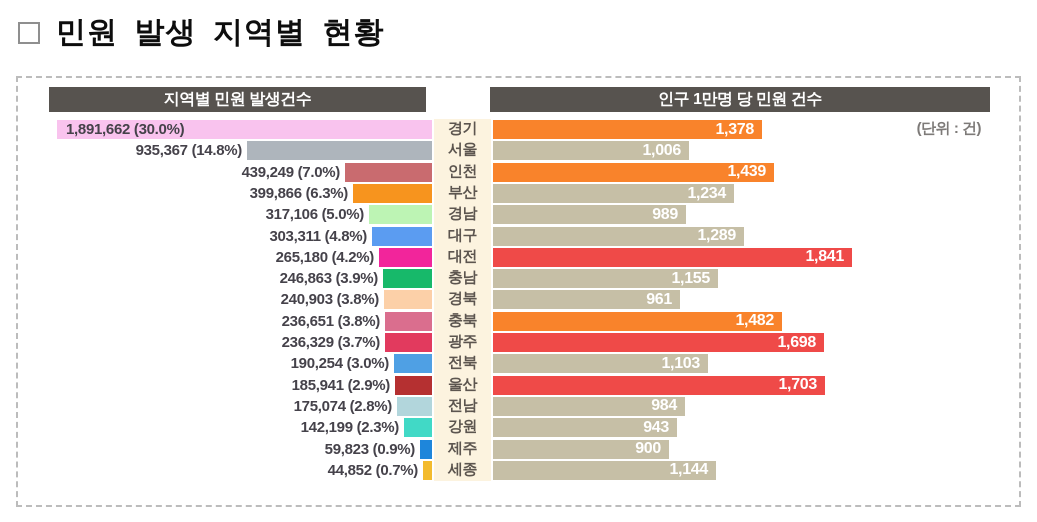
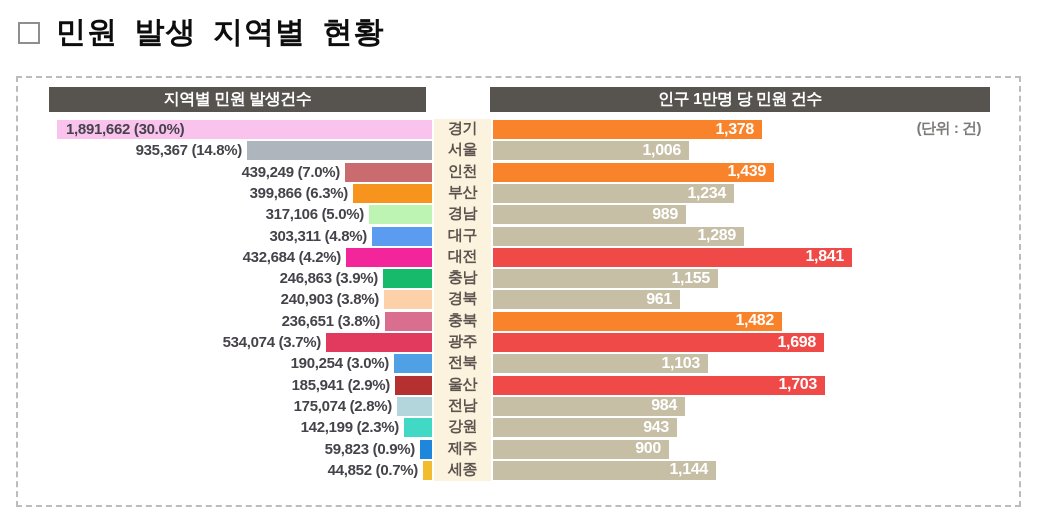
지역별 민원 발생건수/대전: 265,180 -> 432,684
지역별 민원 발생건수/광주: 236,329 -> 534,074
